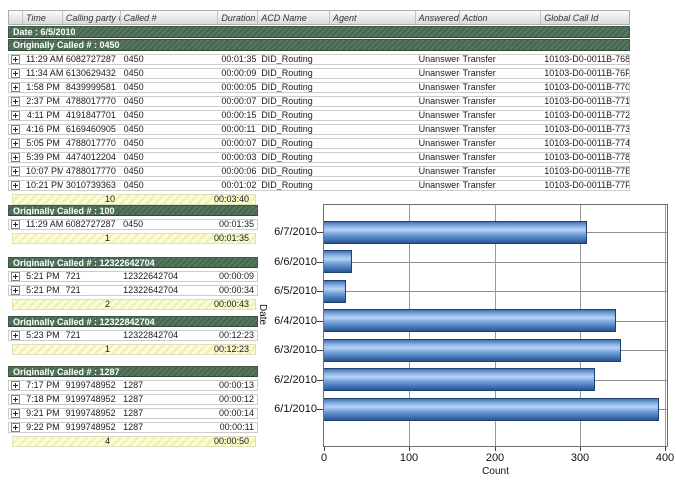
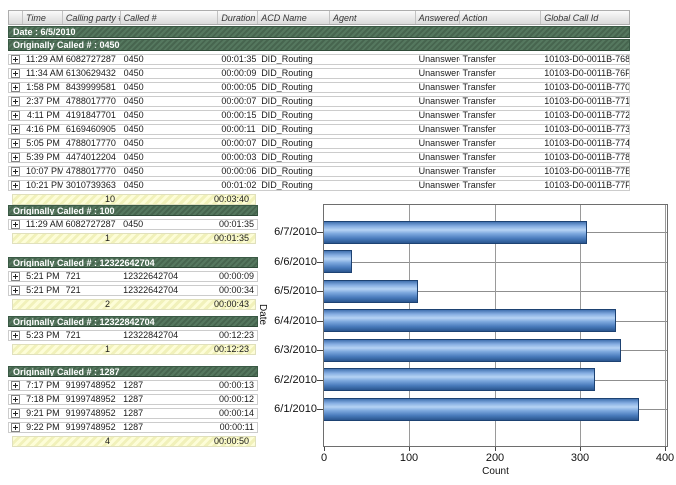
6/5/2010: 30 -> 110
6/1/2010: 390 -> 370
